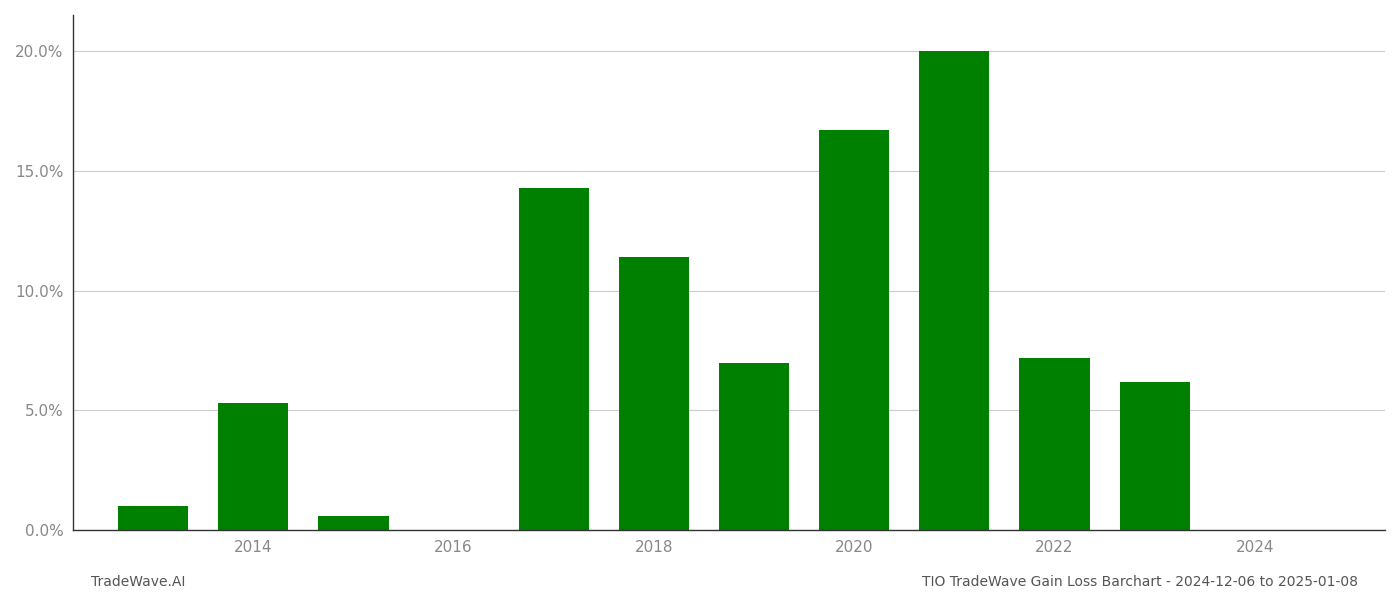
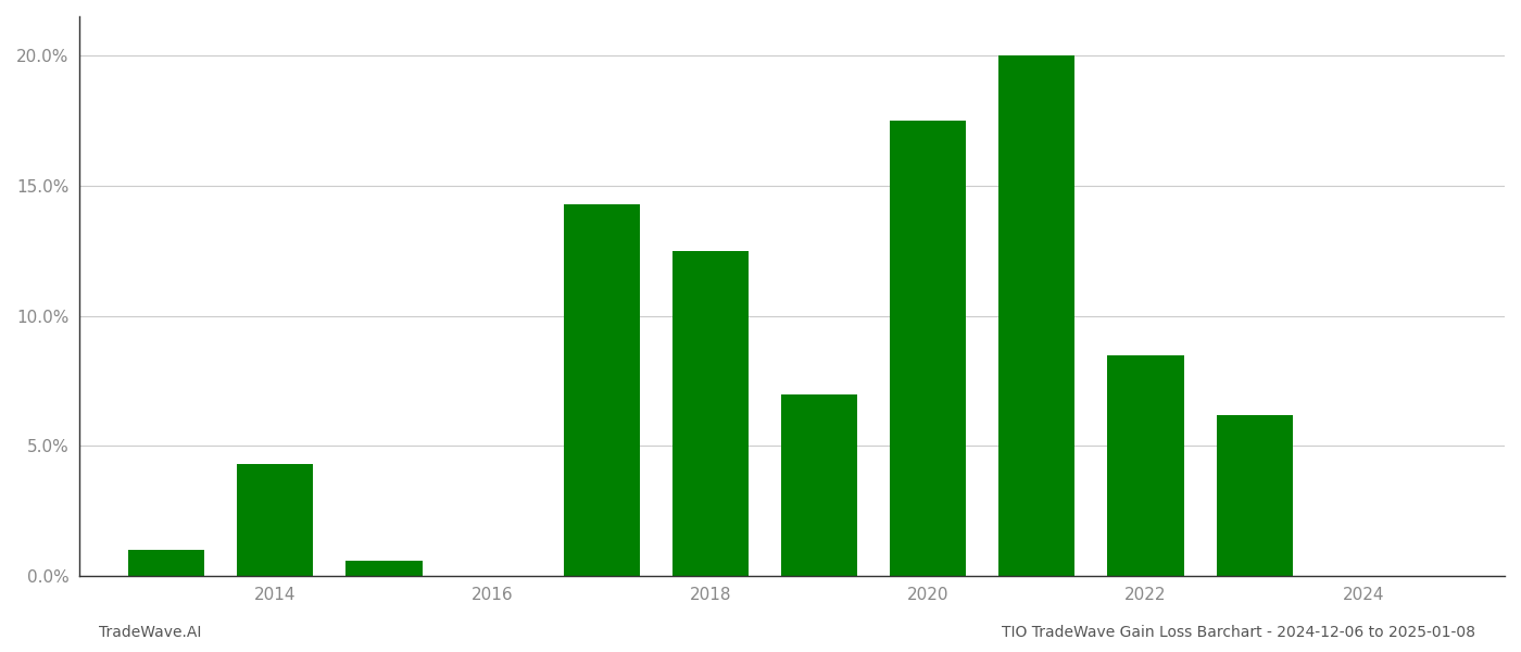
2014: 5.3% -> 4.3%
2018: 11.4% -> 12.5%
2020: 16.7% -> 17.5%
2022: 7.2% -> 8.5%
